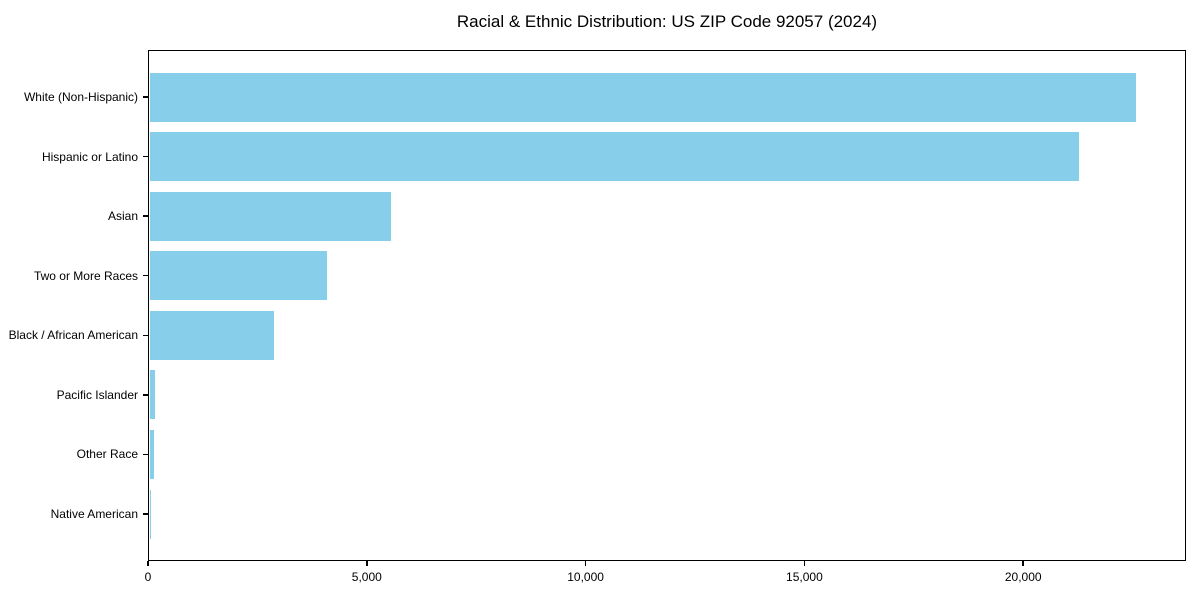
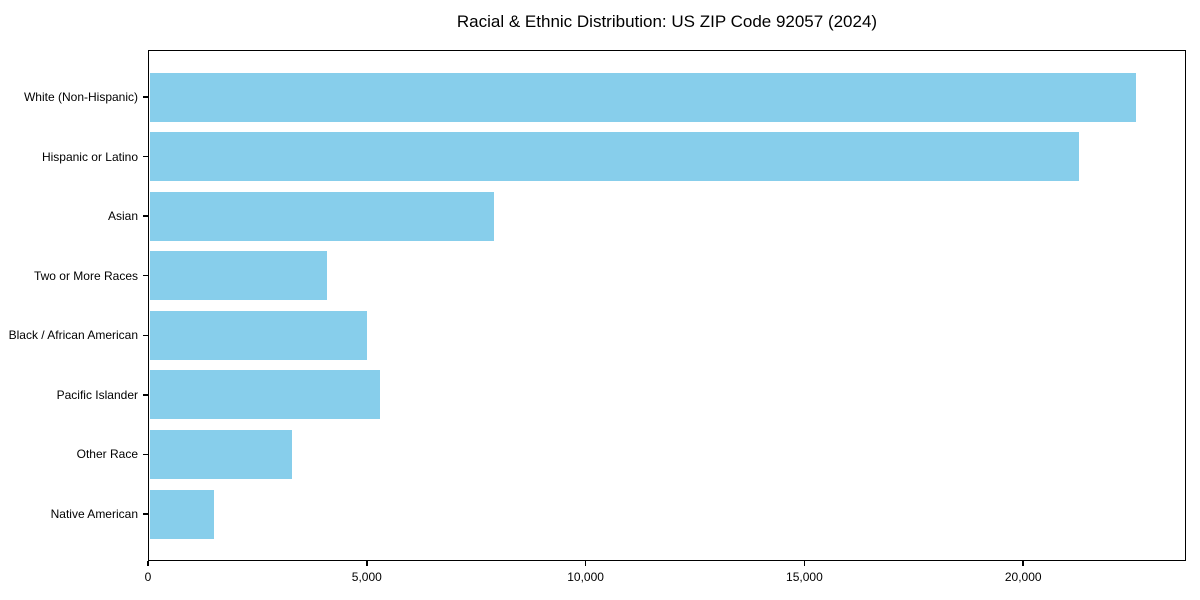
Asian: 5600 -> 7900
Black / African American: 2900 -> 5000
Pacific Islander: 200 -> 5300
Other Race: 100 -> 3300
Native American: 100 -> 1500
